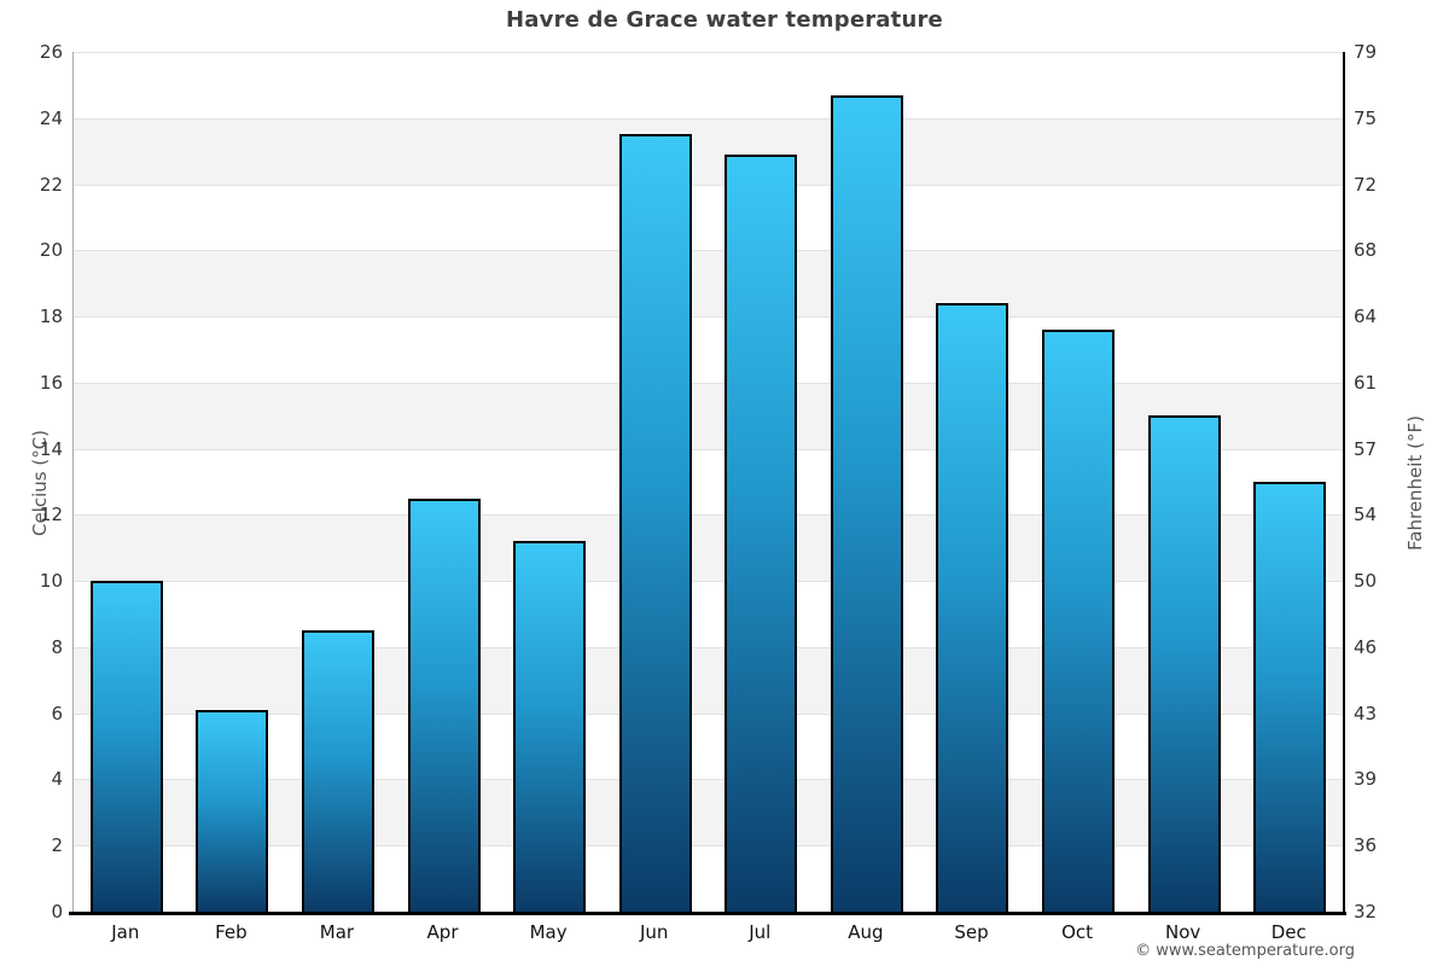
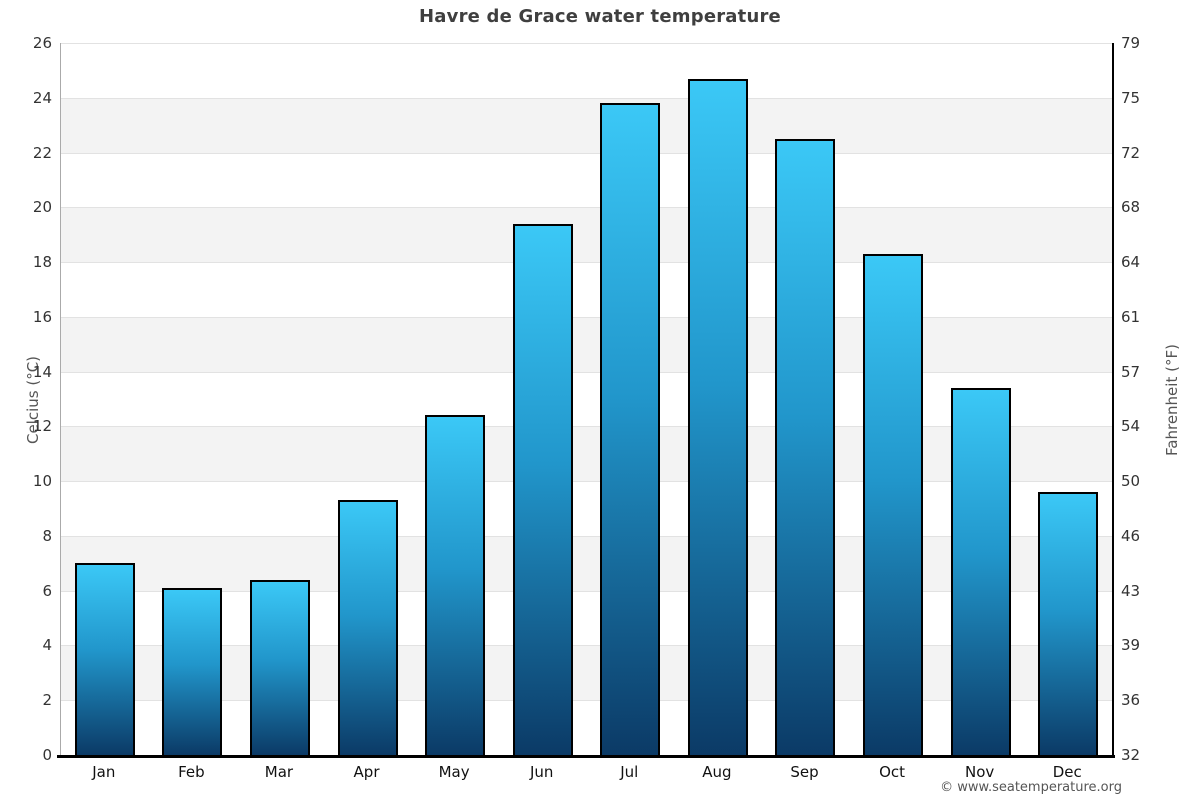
Jan: 10.0 -> 7.0
Mar: 8.5 -> 6.4
Apr: 12.5 -> 9.3
May: 11.2 -> 12.4
Jun: 23.5 -> 19.4
Jul: 22.9 -> 23.8
Sep: 18.4 -> 22.5
Oct: 17.6 -> 18.3
Nov: 15.0 -> 13.4
Dec: 13.0 -> 9.6
